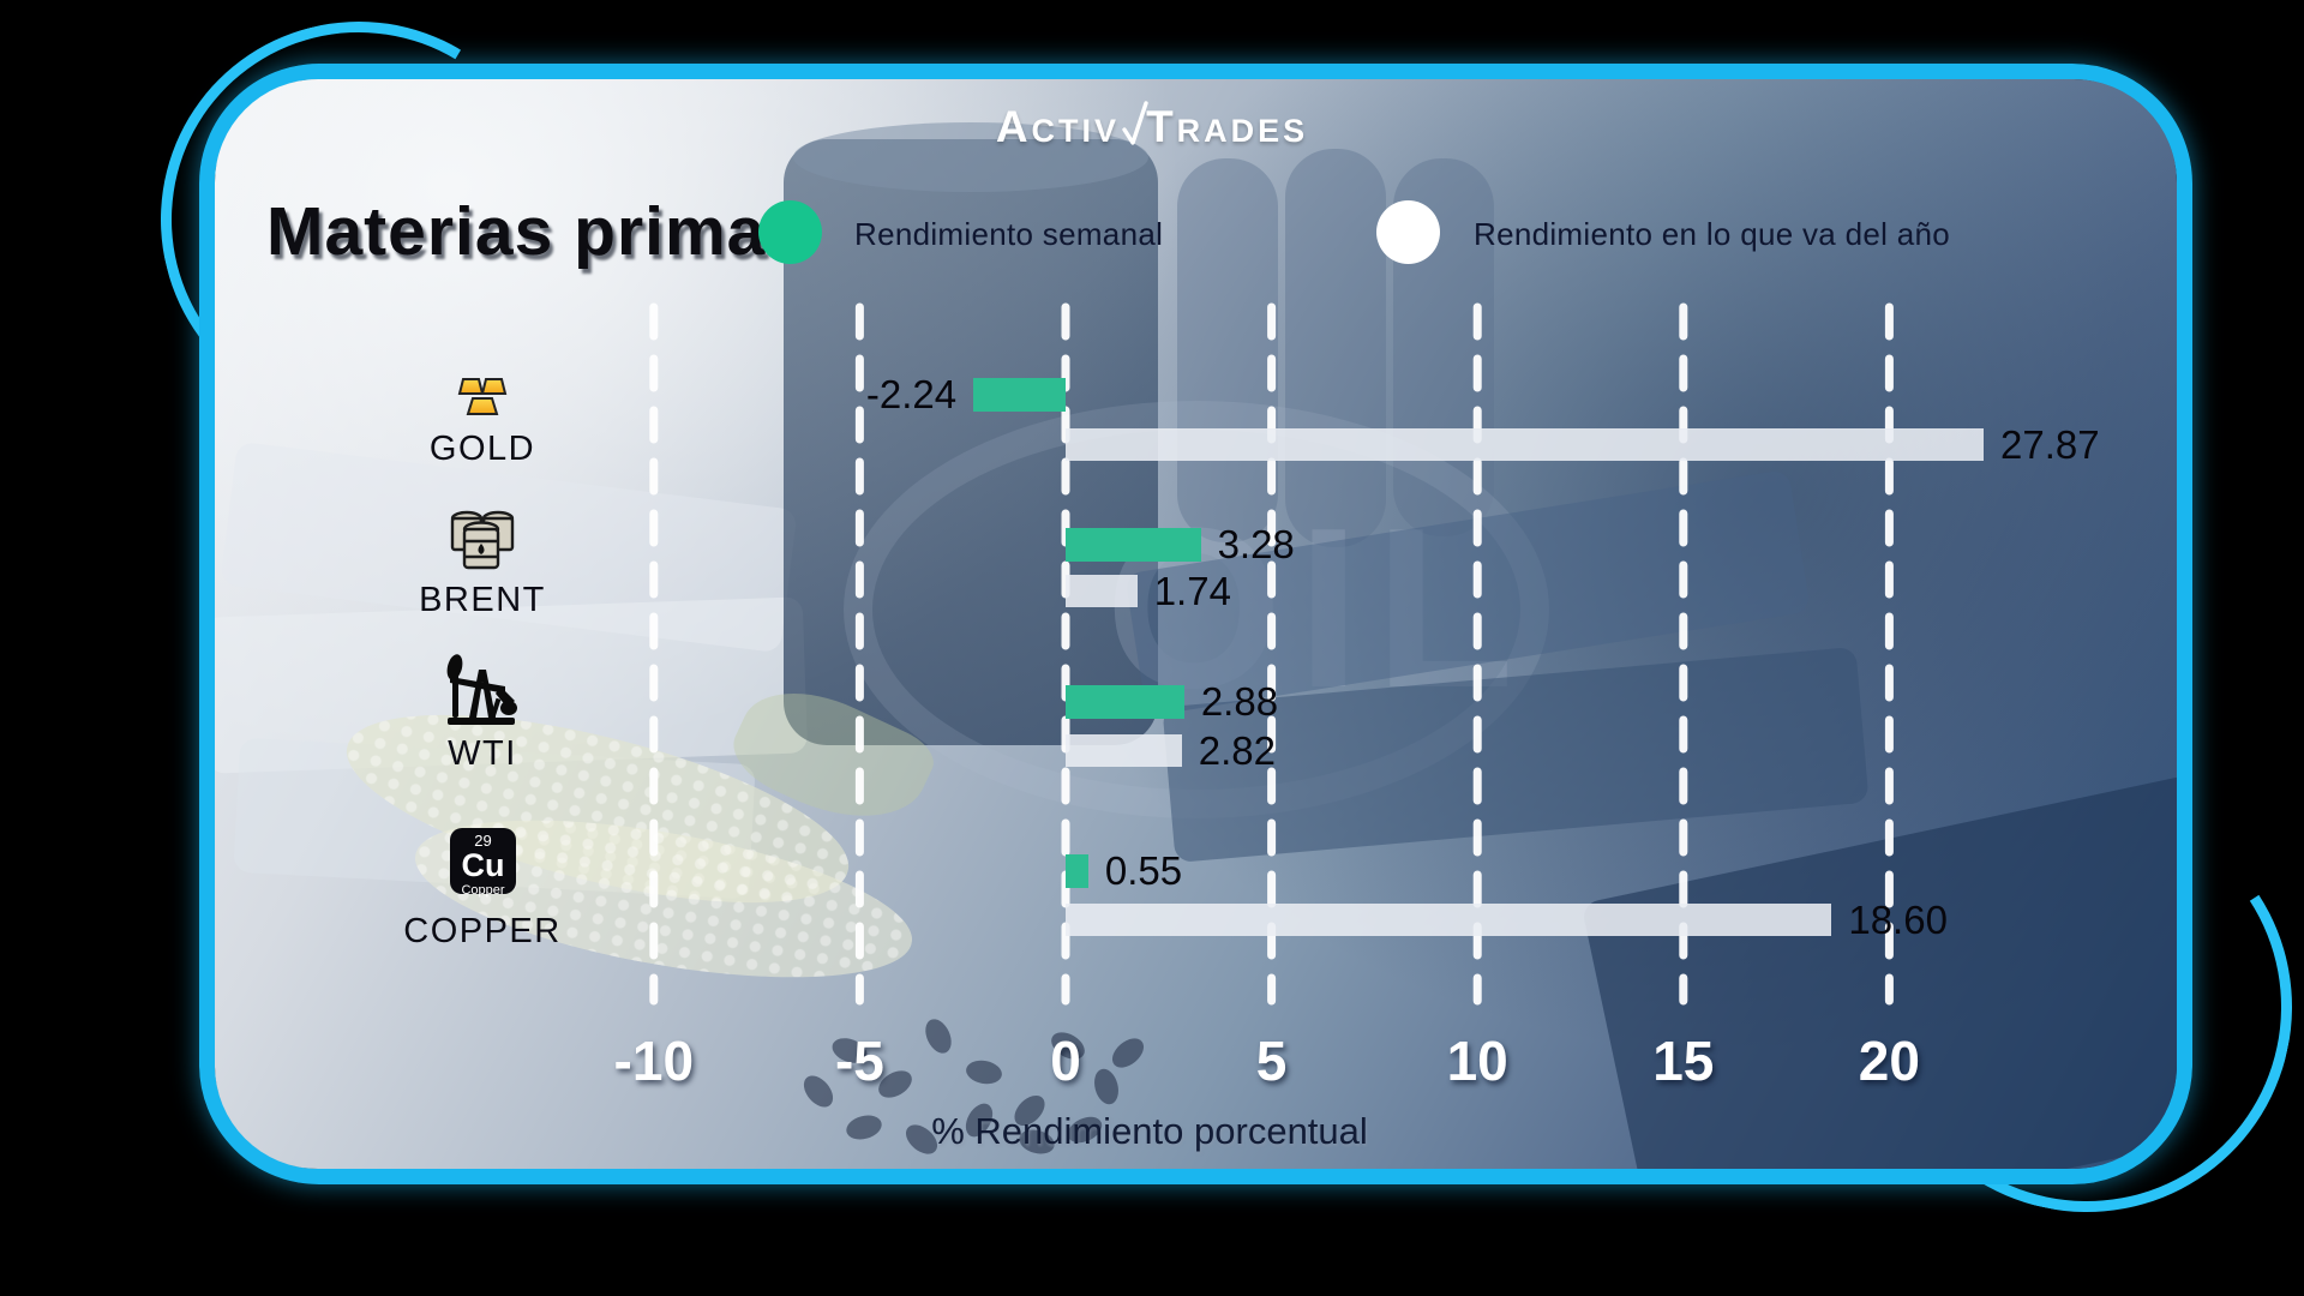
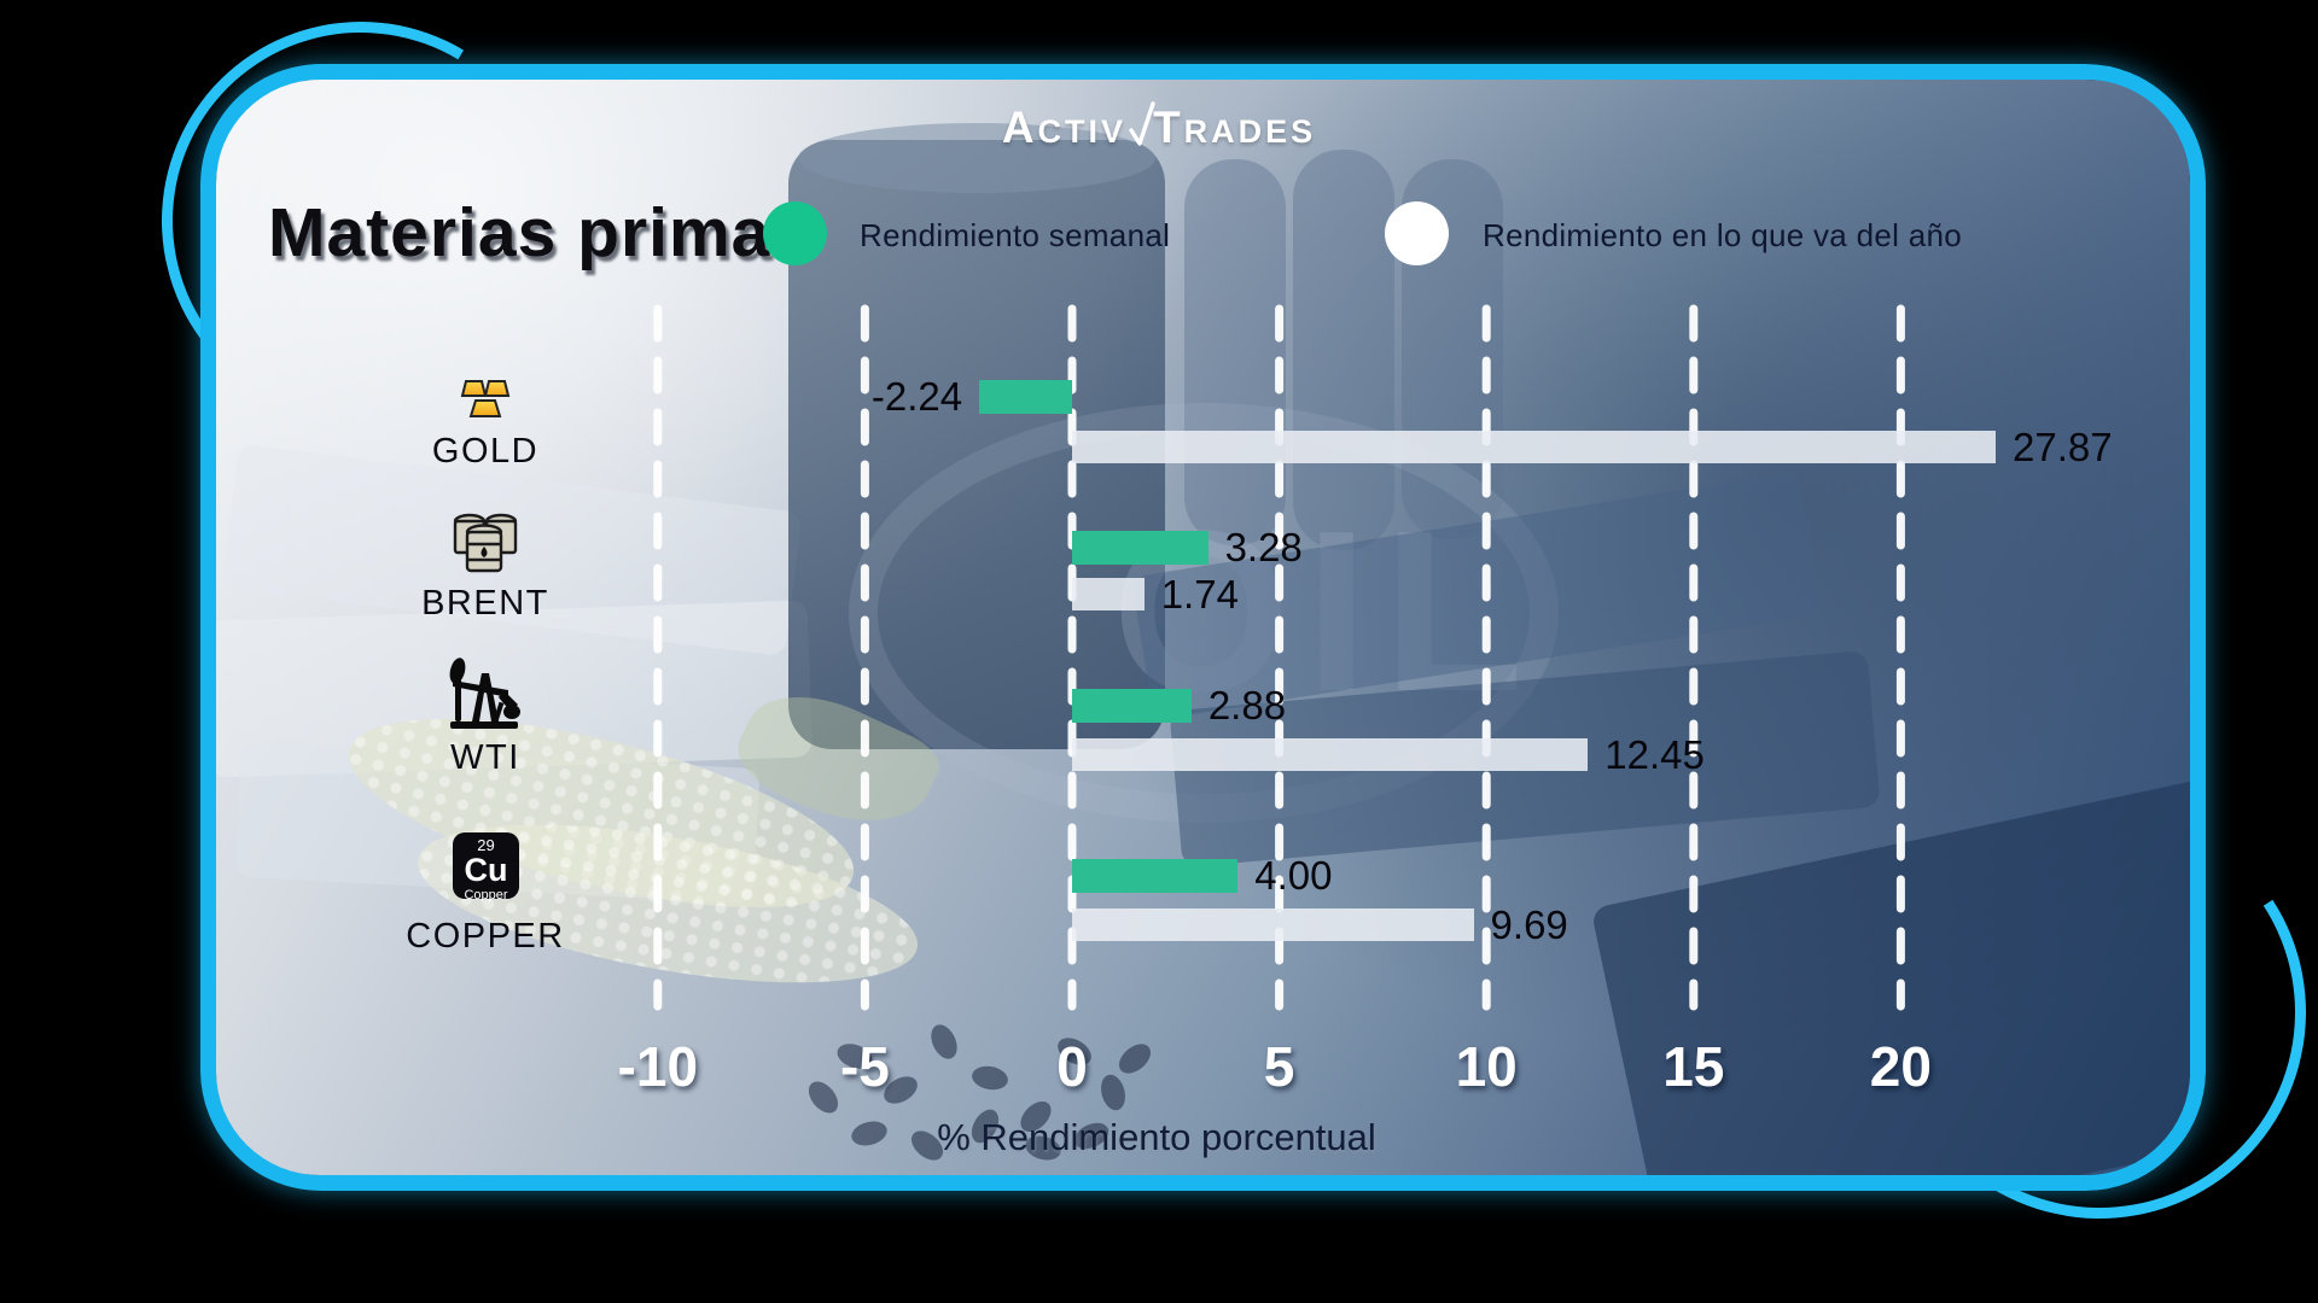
Rendimiento en lo que va del año/WTI: 2.82 -> 12.45
Rendimiento semanal/COPPER: 0.55 -> 4.00
Rendimiento en lo que va del año/COPPER: 18.60 -> 9.69
